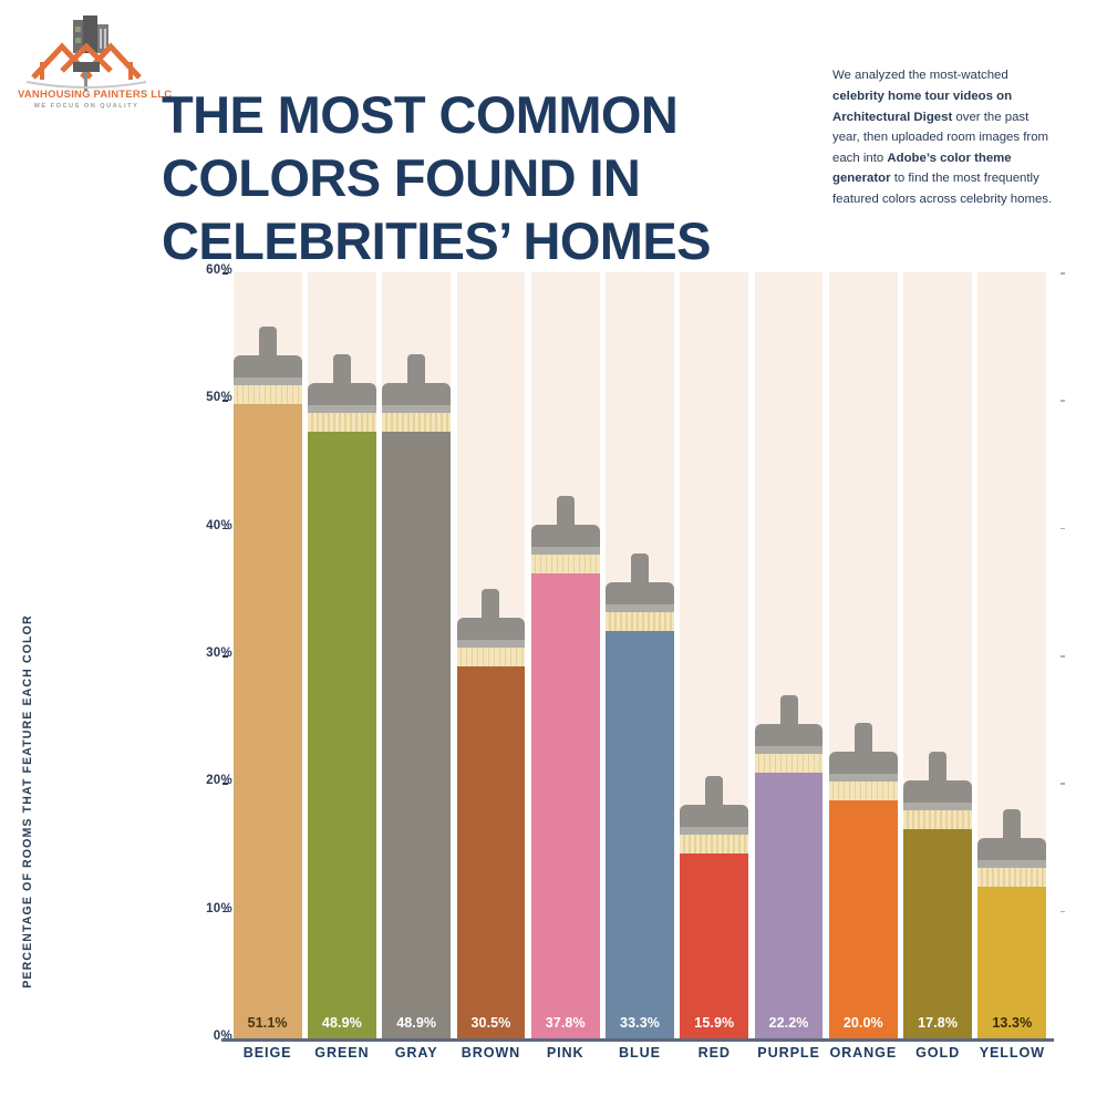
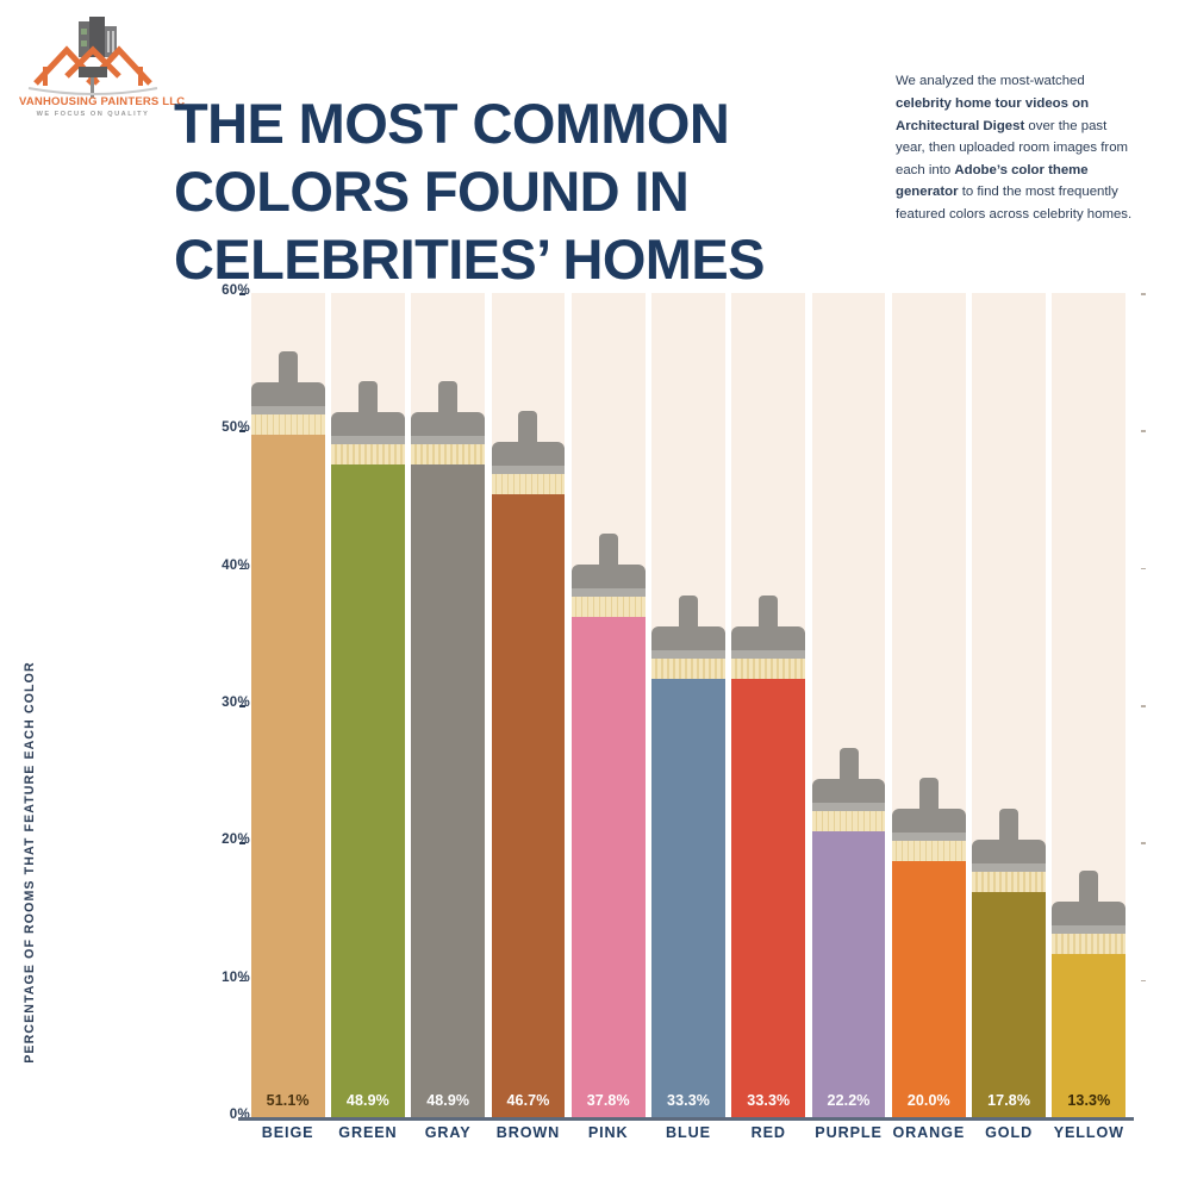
BROWN: 30.5% -> 46.7%
RED: 15.9% -> 33.3%
